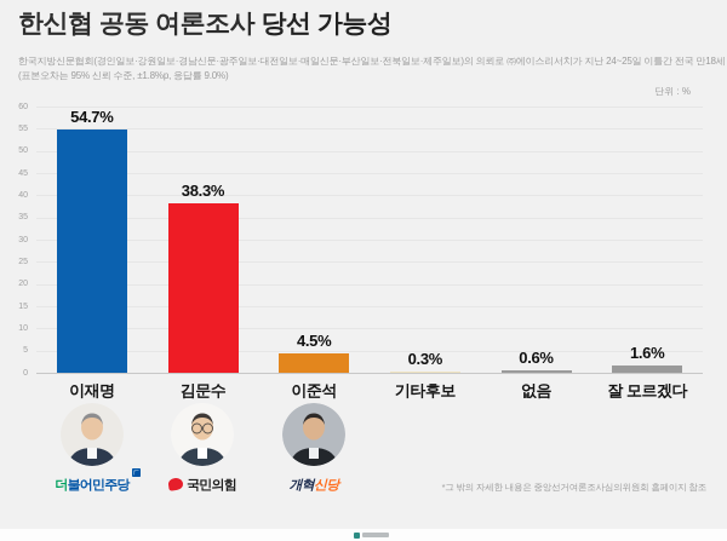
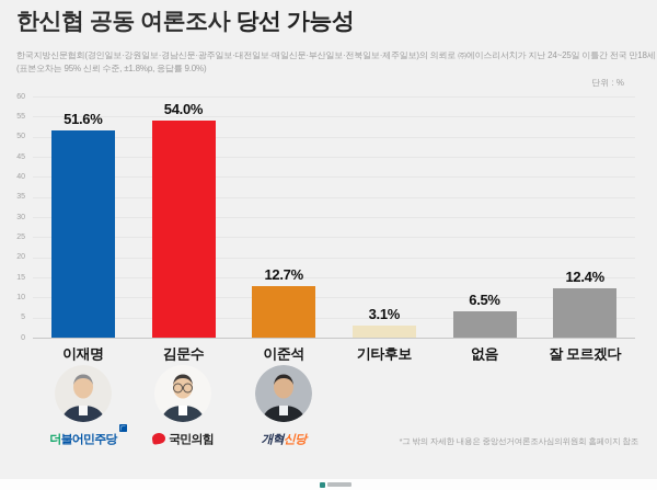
이재명: 54.7% -> 51.6%
김문수: 38.3% -> 54.0%
이준석: 4.5% -> 12.7%
기타후보: 0.3% -> 3.1%
없음: 0.6% -> 6.5%
잘 모르겠다: 1.6% -> 12.4%
